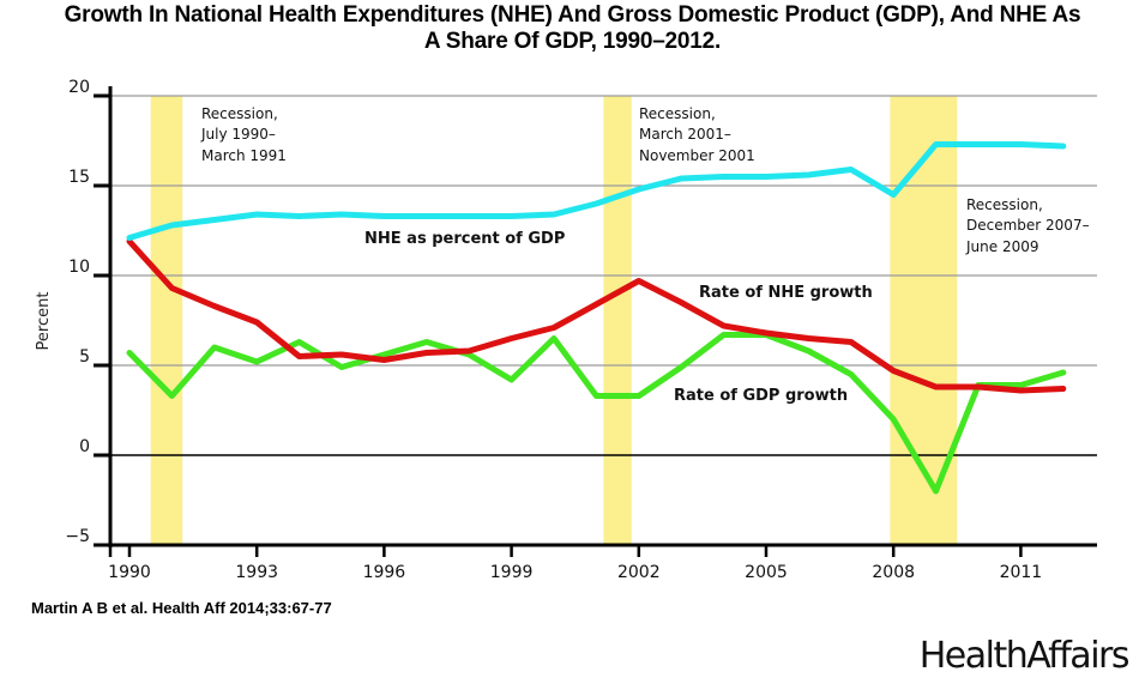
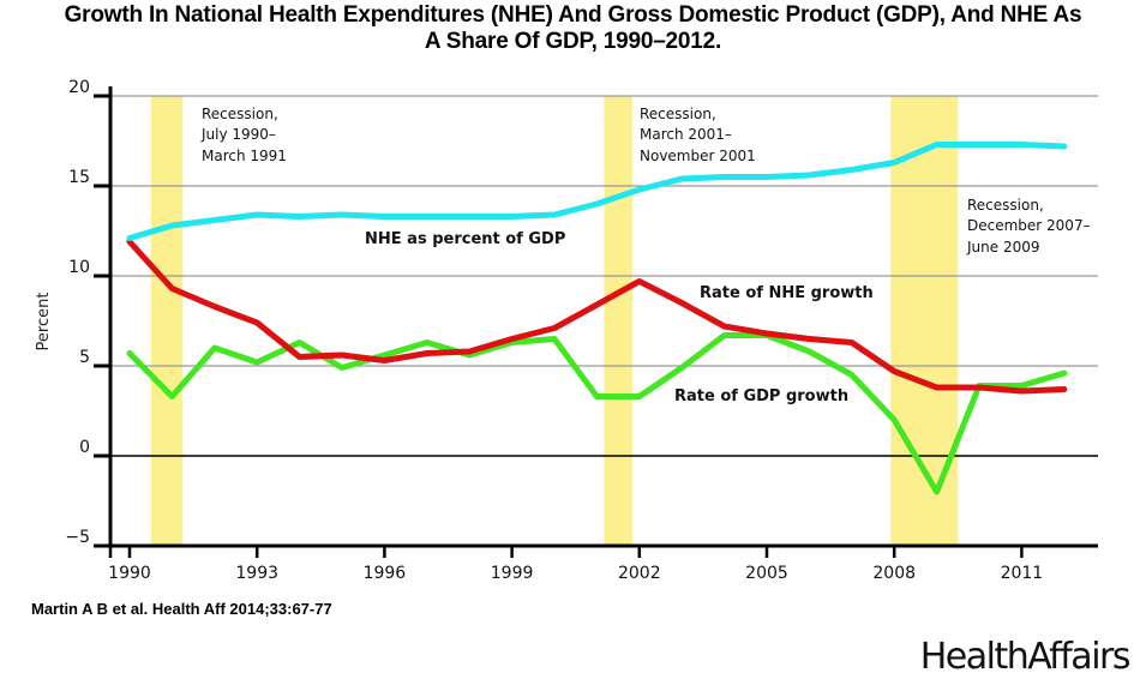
Rate of GDP growth/1999: 4.2 -> 6.3
NHE as percent of GDP/2008: 14.5 -> 16.3
